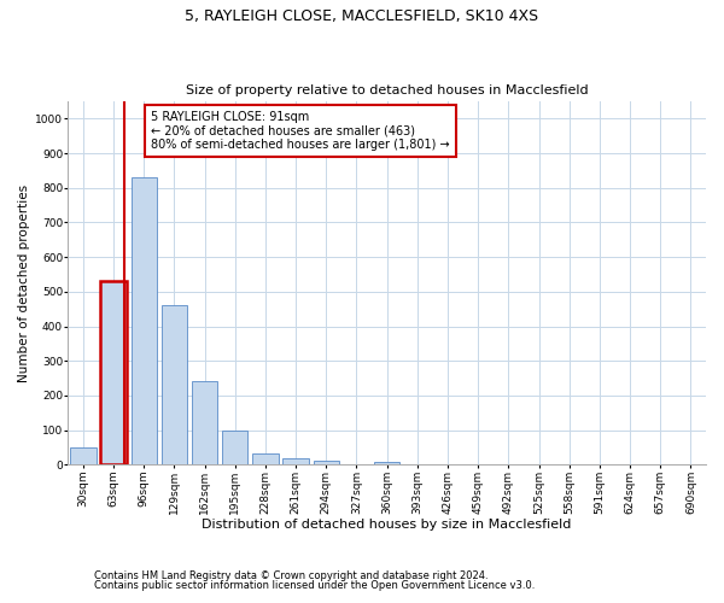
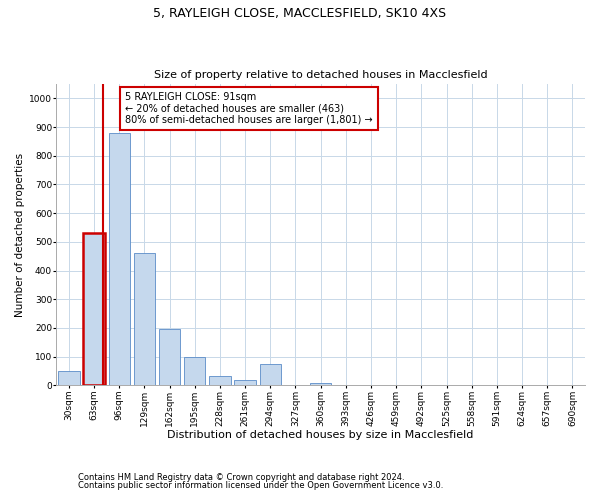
96sqm: 830 -> 880
162sqm: 240 -> 195
294sqm: 10 -> 75
